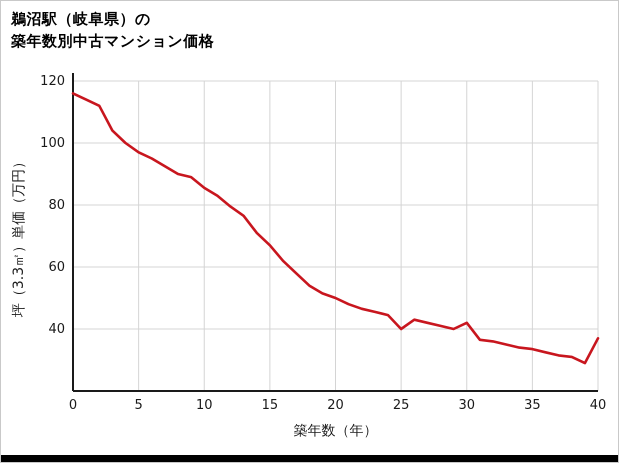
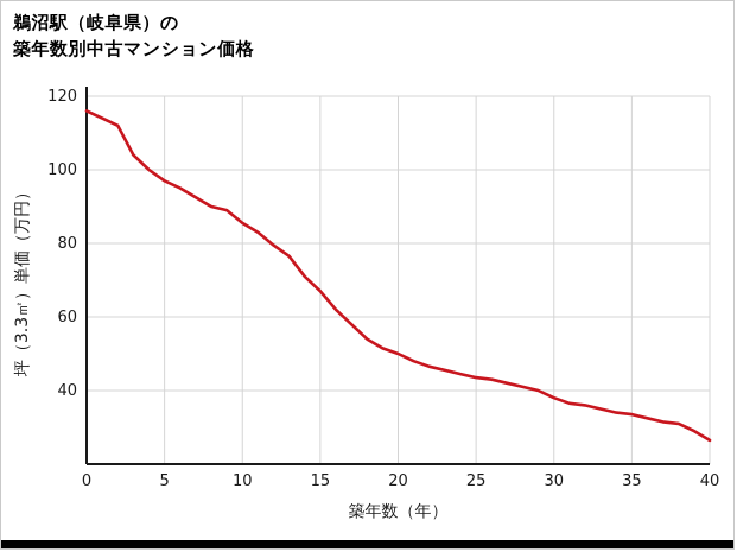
25: 40 -> 44
30: 42 -> 38
40: 37 -> 26
